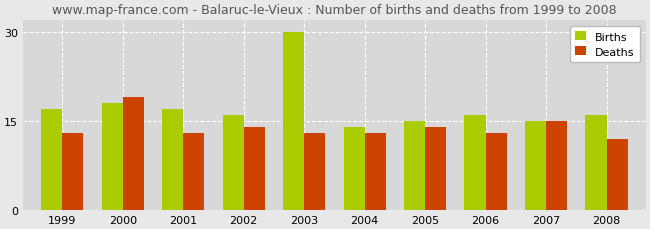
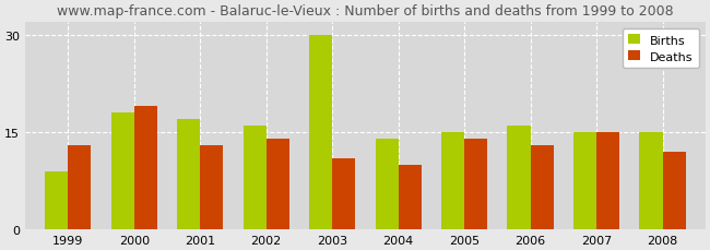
Births/1999: 17 -> 9
Deaths/2003: 13 -> 11
Deaths/2004: 13 -> 10
Births/2008: 16 -> 15
